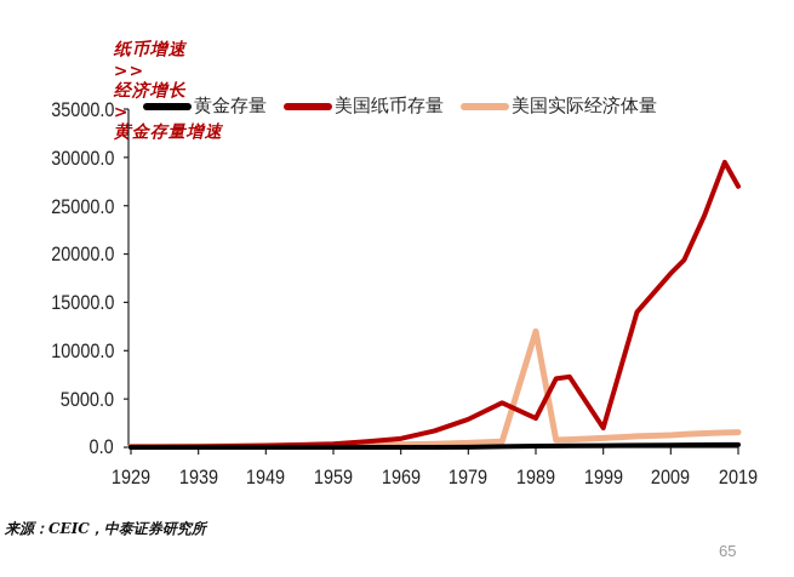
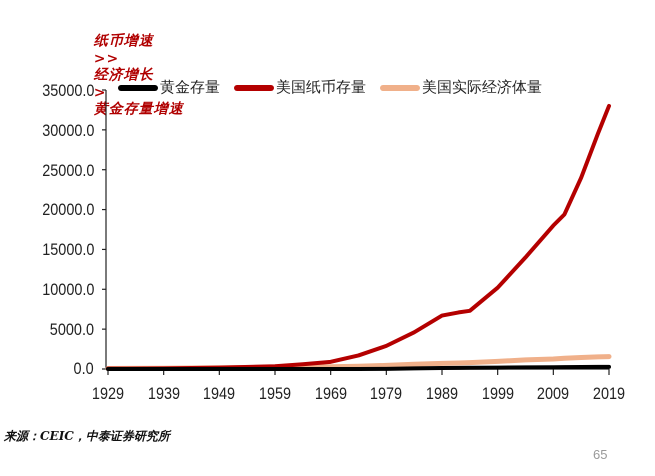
美国纸币存量/1989: 3000 -> 7000
美国实际经济体量/1989: 12000 -> 1000
美国纸币存量/1999: 2000 -> 10000
美国纸币存量/2019: 27000 -> 33000
